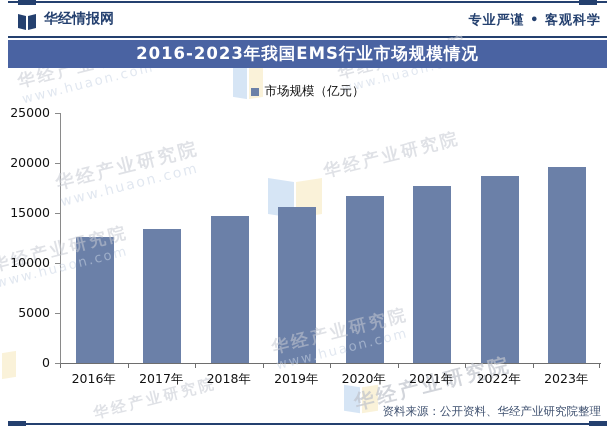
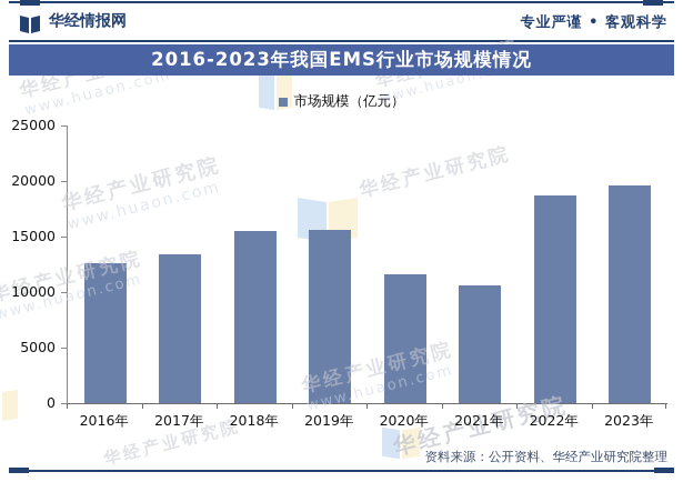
2018年: 14600 -> 15500
2020年: 16700 -> 11600
2021年: 17600 -> 10600
